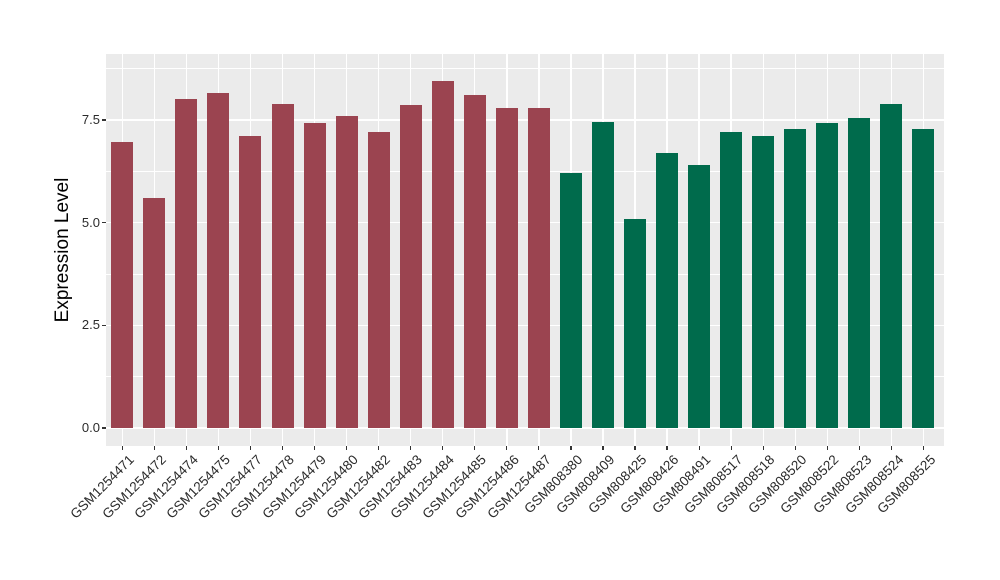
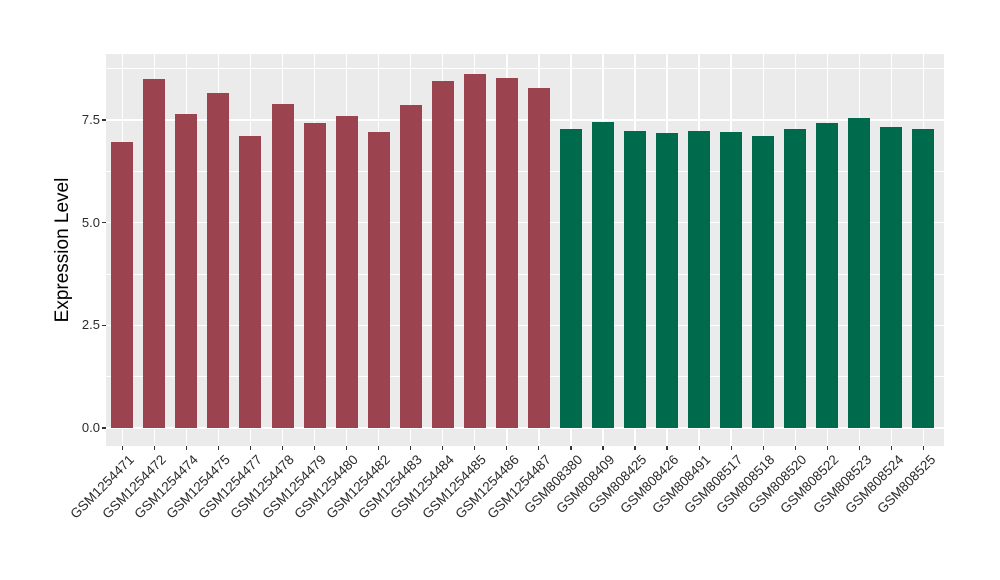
GSM1254472: 5.6 -> 8.5
GSM1254474: 8.0 -> 7.7
GSM1254485: 8.1 -> 8.6
GSM1254486: 7.8 -> 8.5
GSM1254487: 7.8 -> 8.3
GSM808380: 6.2 -> 7.3
GSM808425: 5.1 -> 7.2
GSM808426: 6.7 -> 7.2
GSM808491: 6.4 -> 7.2
GSM808524: 7.9 -> 7.3
